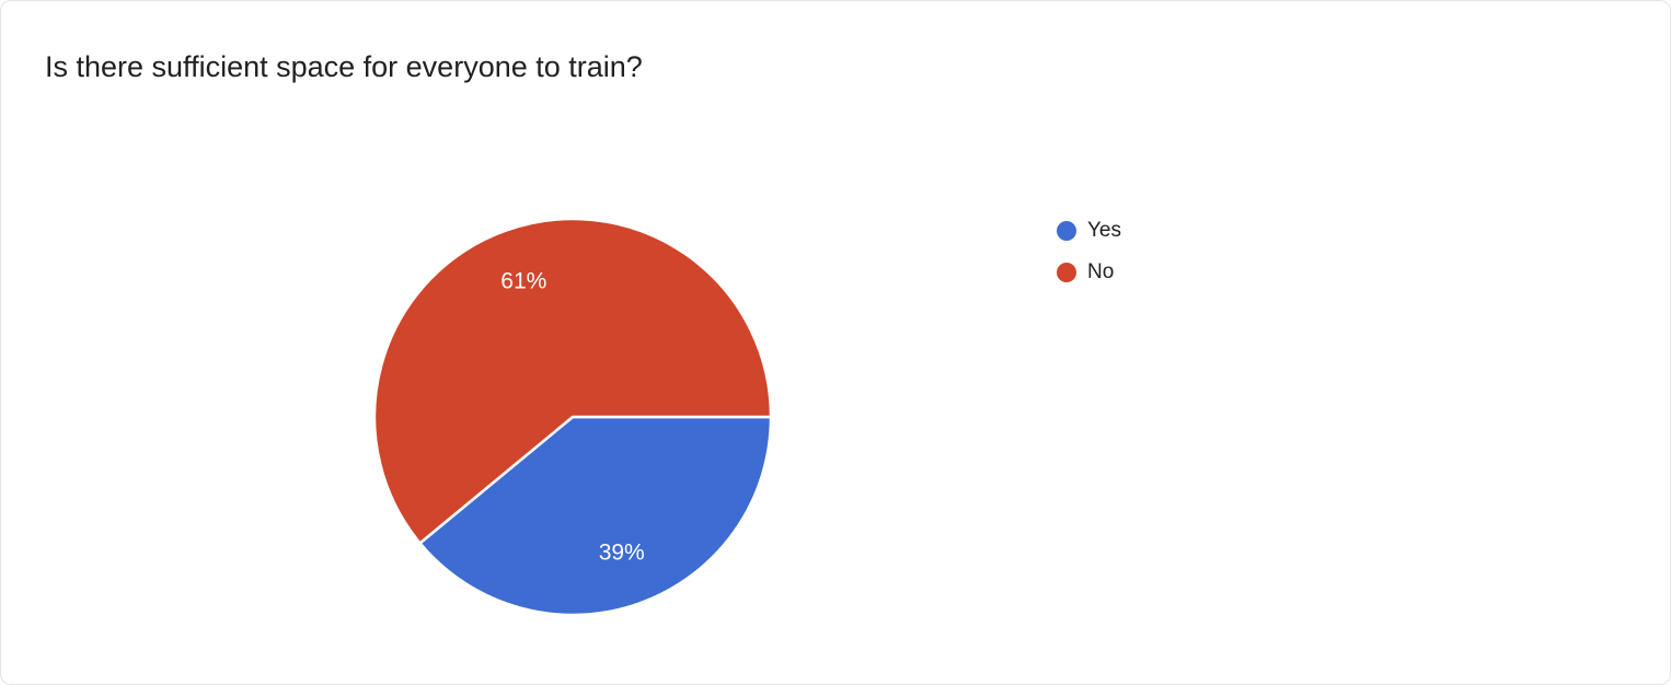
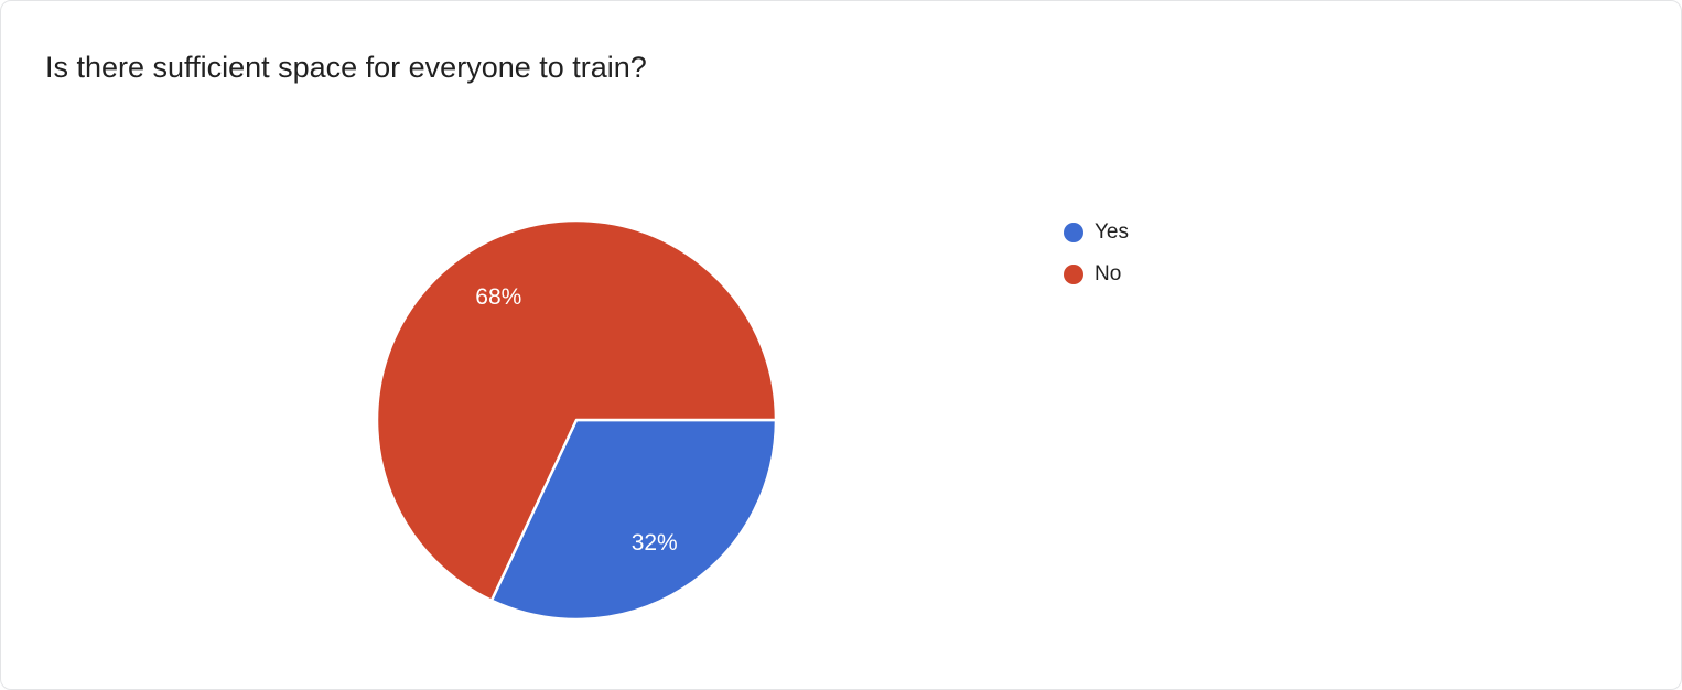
Yes: 39% -> 32%
No: 61% -> 68%
